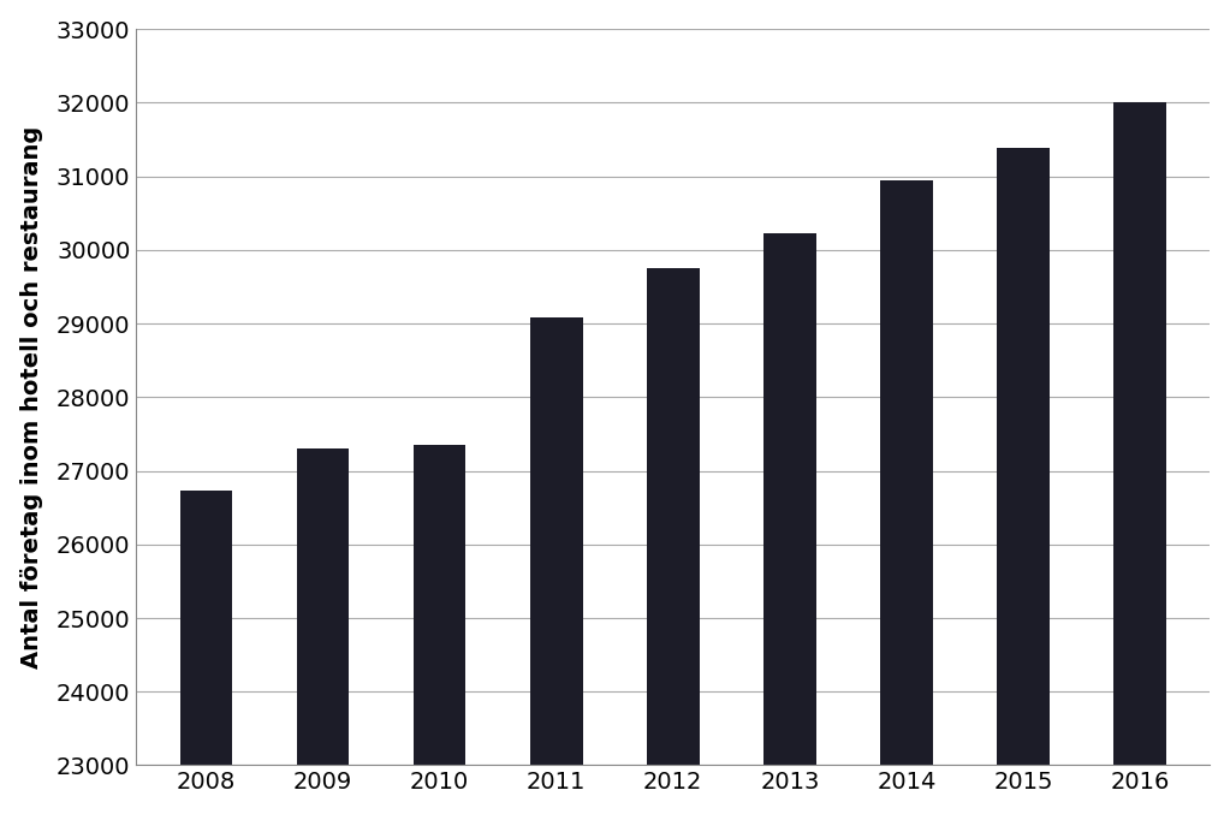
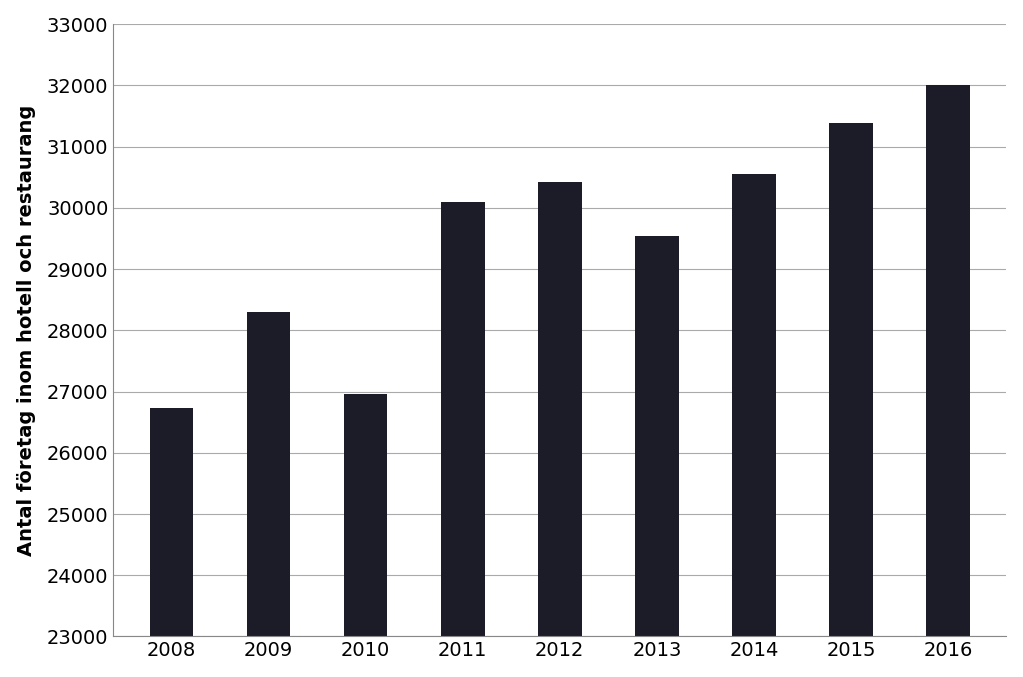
2009: 27300 -> 28300
2010: 27350 -> 26960
2011: 29080 -> 30100
2012: 29750 -> 30420
2013: 30220 -> 29540
2014: 30950 -> 30560
